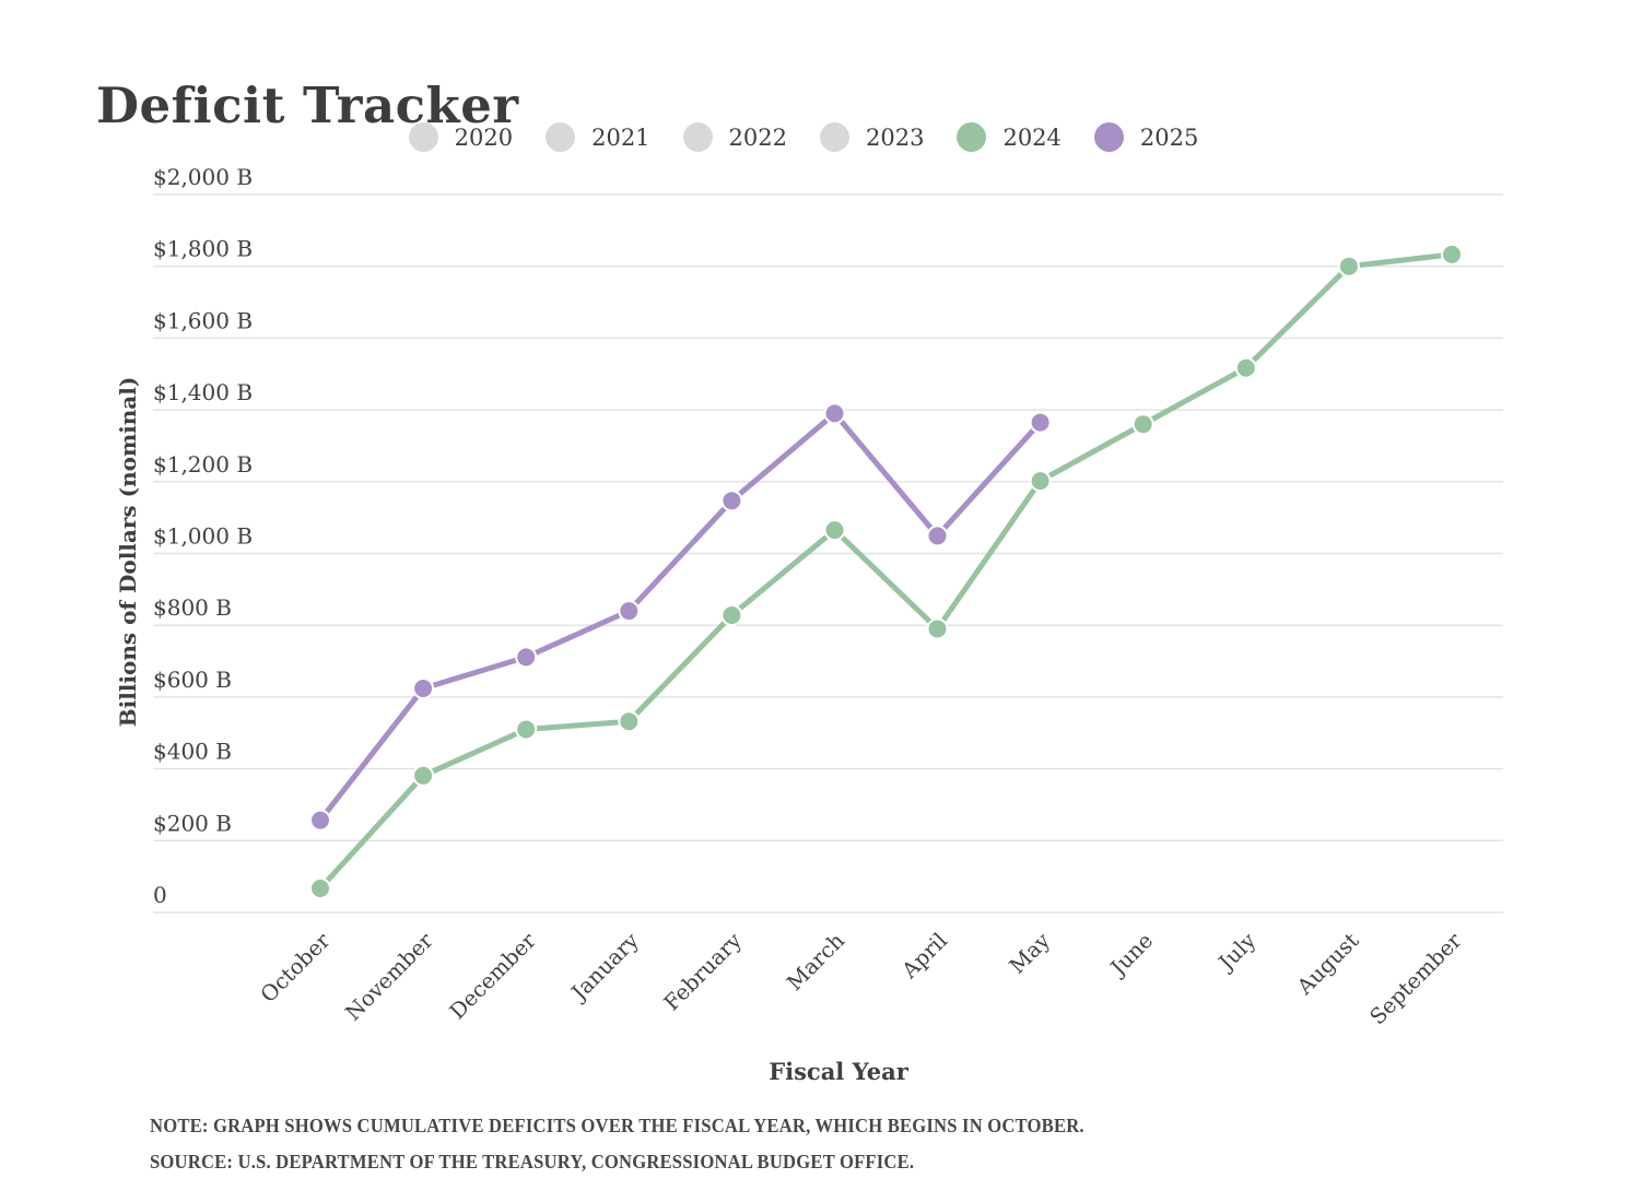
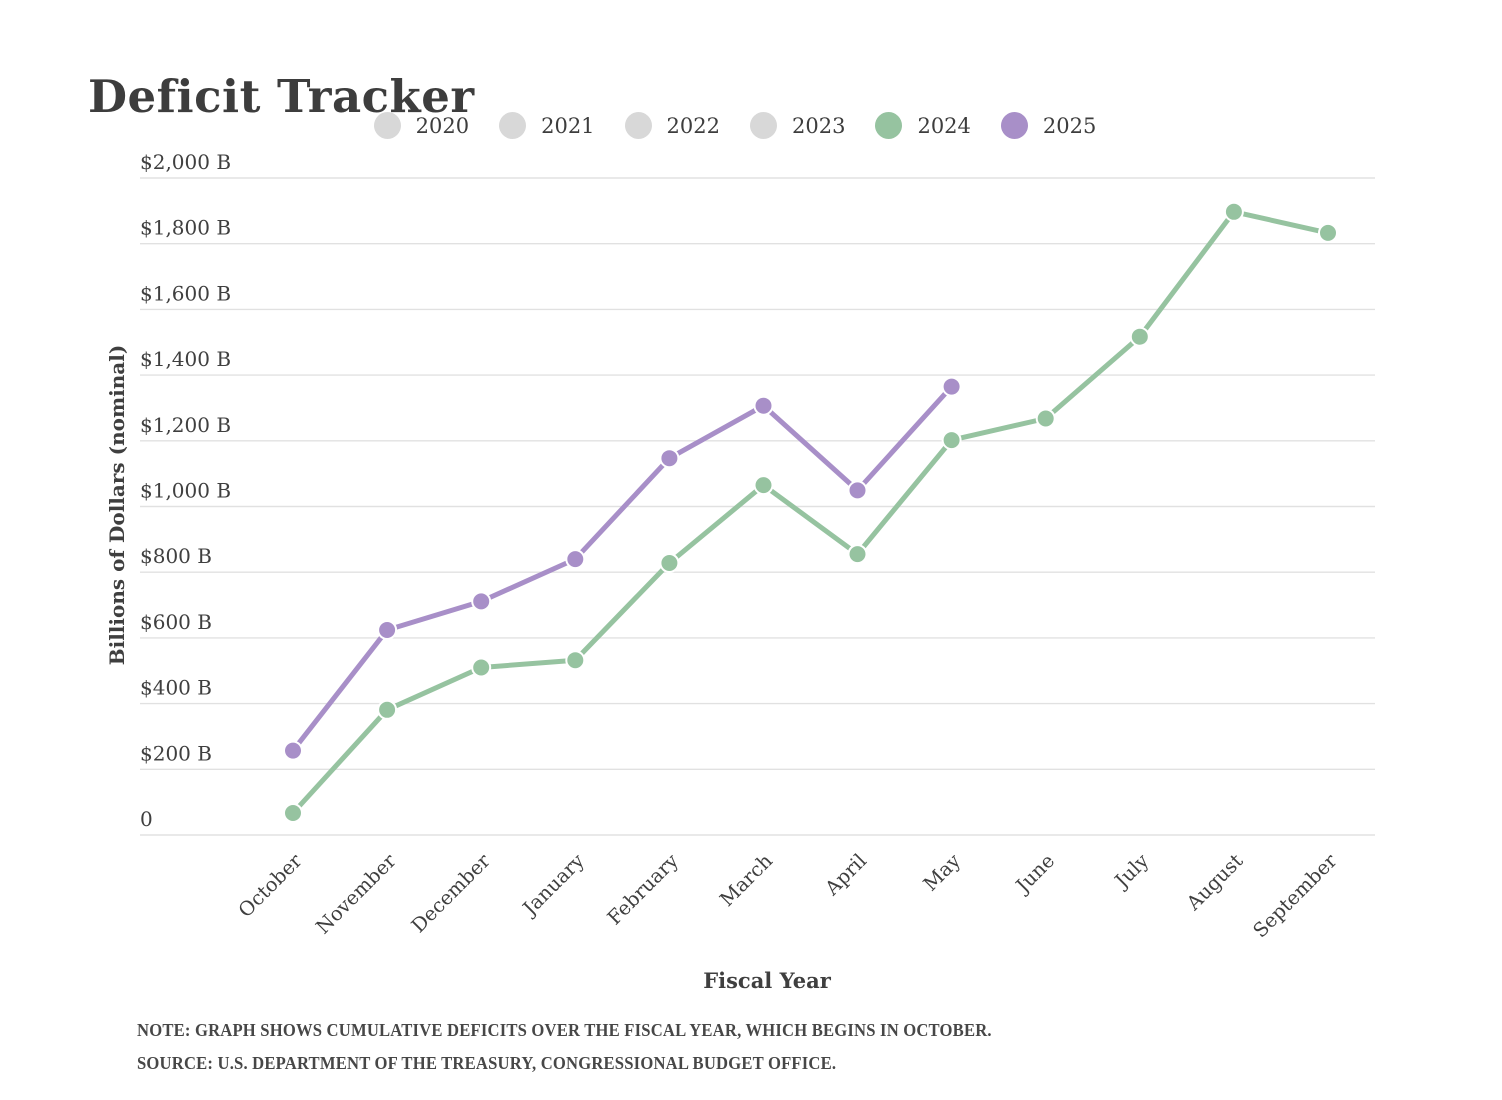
2025/March: $1390B -> $1310B
2024/April: $790B -> $860B
2024/June: $1360B -> $1270B
2024/August: $1800B -> $1900B
